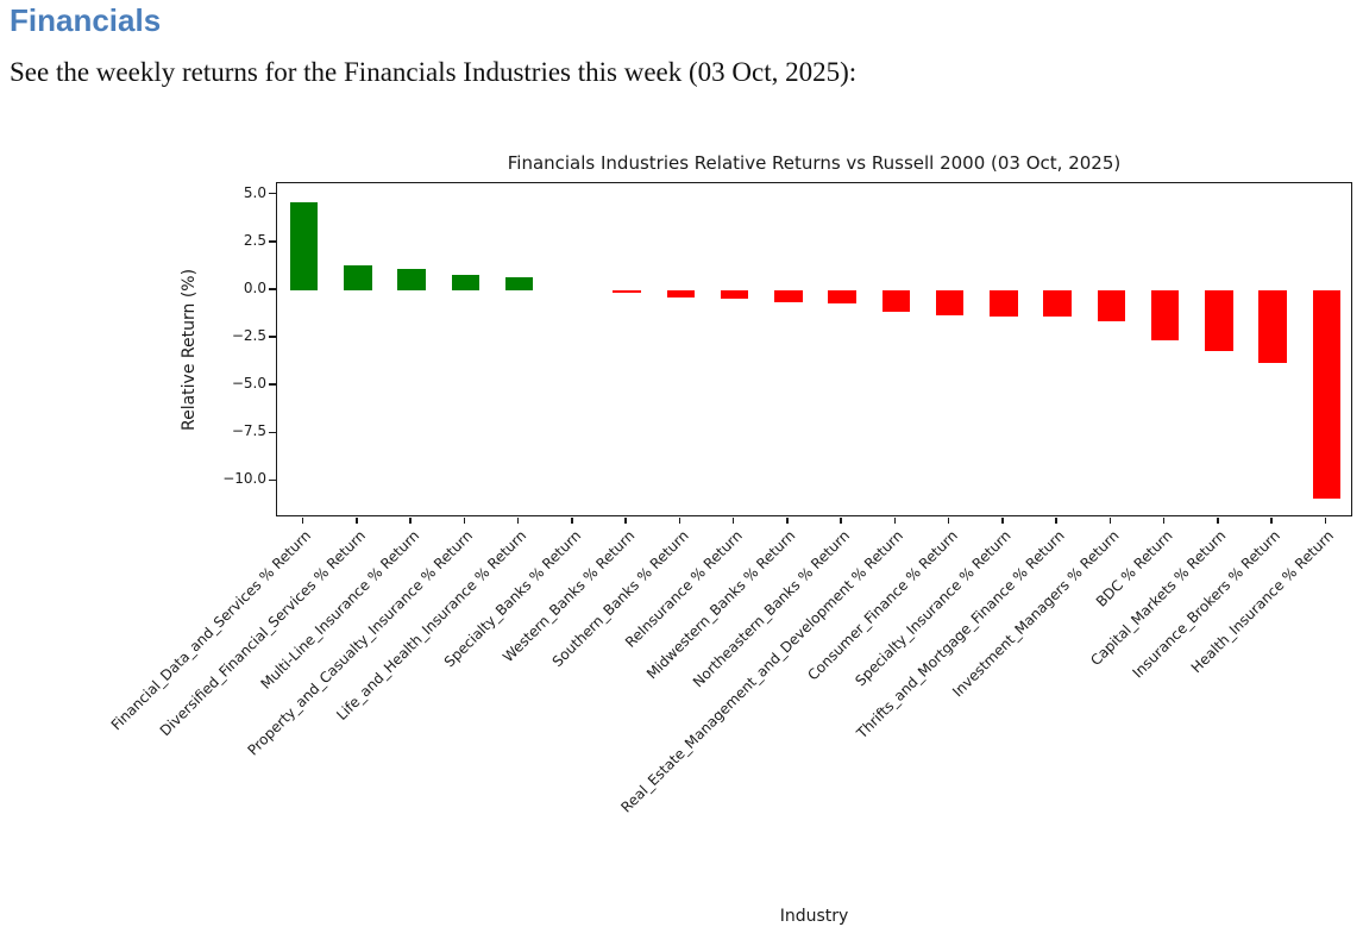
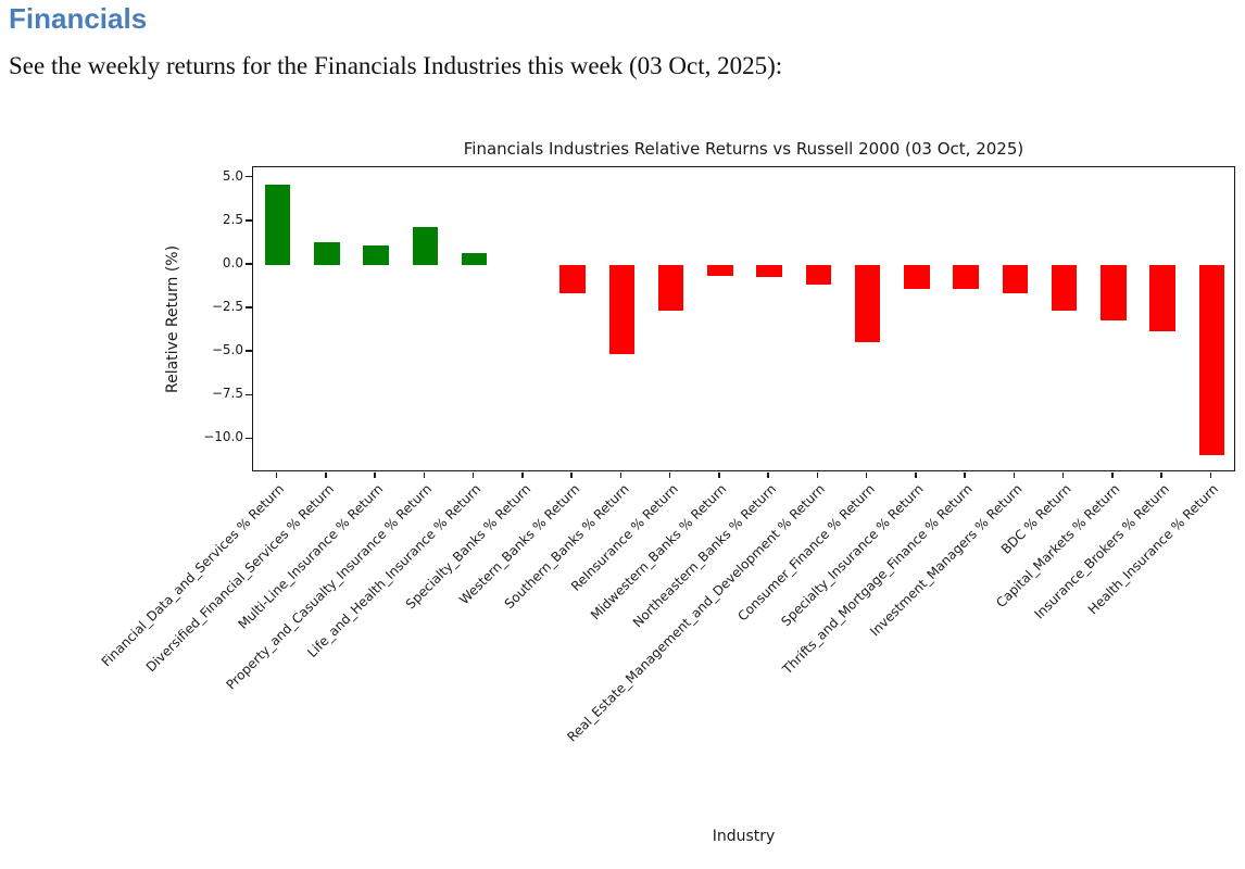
Property_and_Casualty_Insurance % Return: 0.8 -> 2.2
Western_Banks % Return: -0.1 -> -1.6
Southern_Banks % Return: -0.3 -> -5.1
ReInsurance % Return: -0.5 -> -2.6
Consumer_Finance % Return: -1.3 -> -4.4
